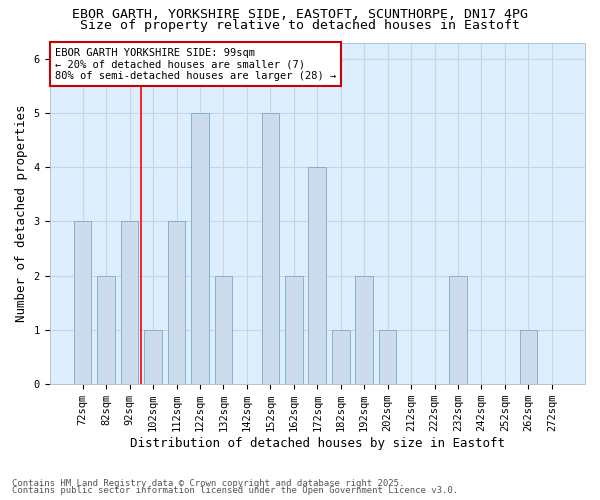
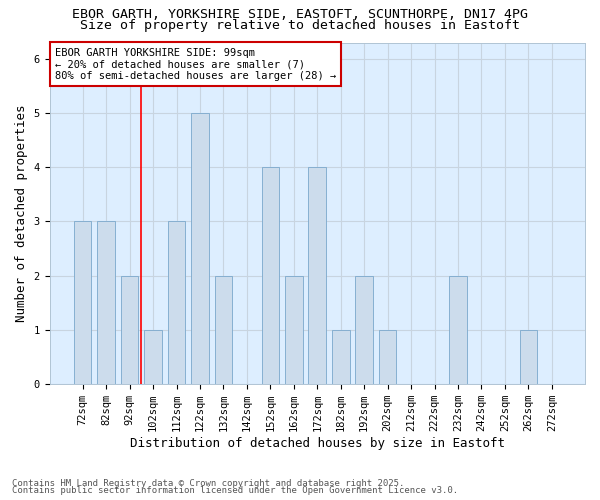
82sqm: 2 -> 3
92sqm: 3 -> 2
152sqm: 5 -> 4
